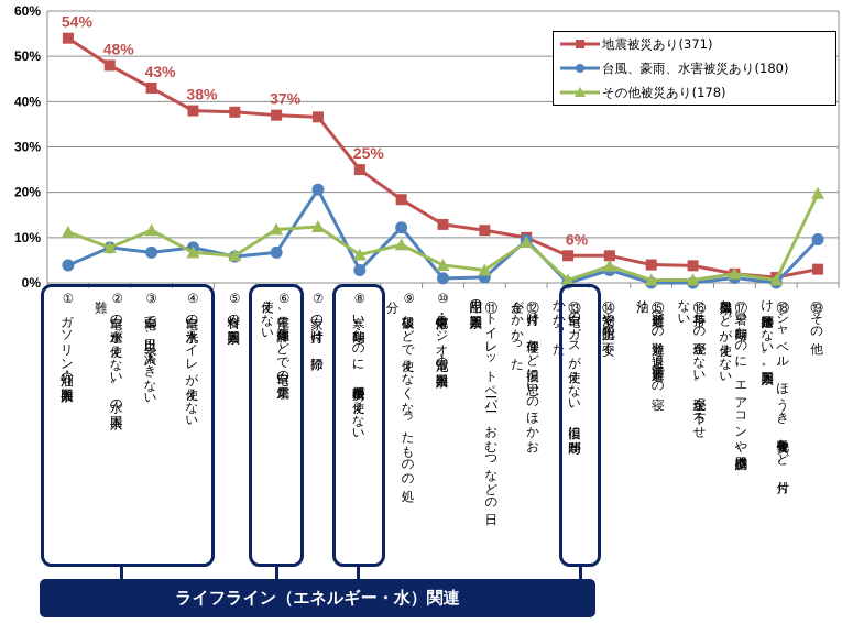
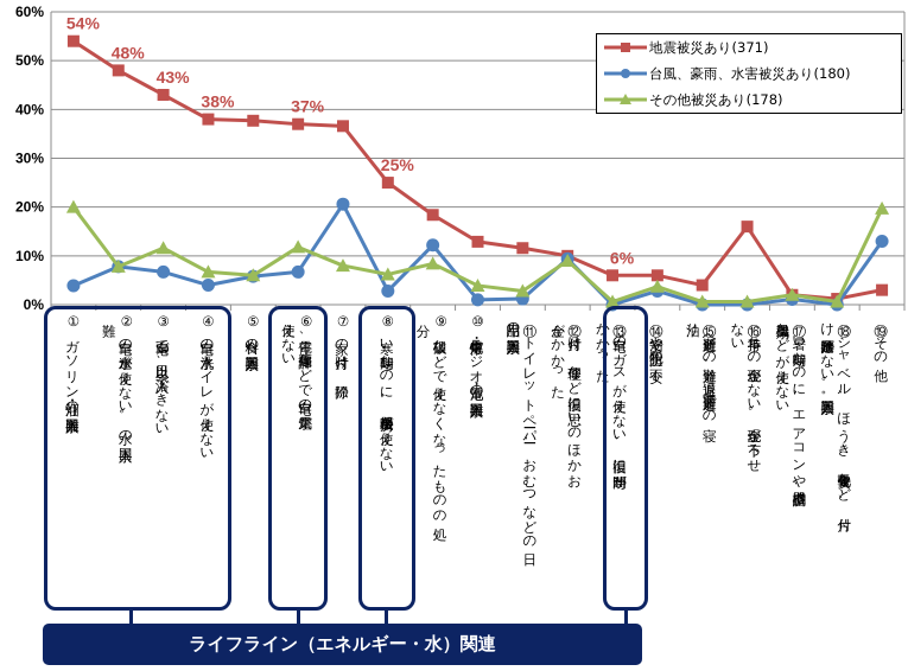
その他被災あり(178)/①ガソリン・灯油の入手困難: 11% -> 20%
台風、豪雨、水害被災あり(180)/④自宅の水洗トイレが使えない: 8% -> 4%
その他被災あり(178)/⑦家の片付け、掃除: 12% -> 8%
地震被災あり(371)/⑯手持ちの現金がない。現金が下ろせない: 4% -> 16%
台風、豪雨、水害被災あり(180)/⑲その他: 10% -> 13%
